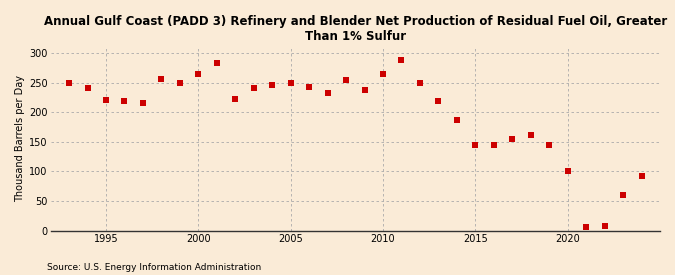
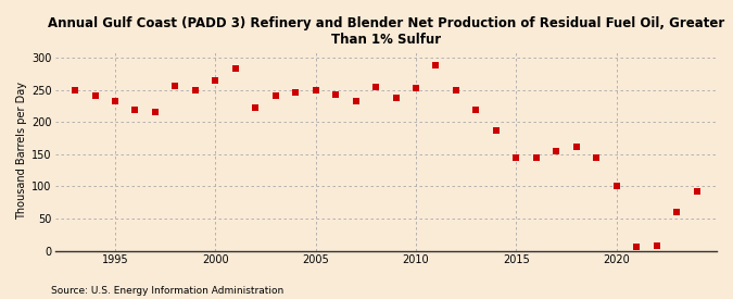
1995: 220 -> 232
2010: 265 -> 252
